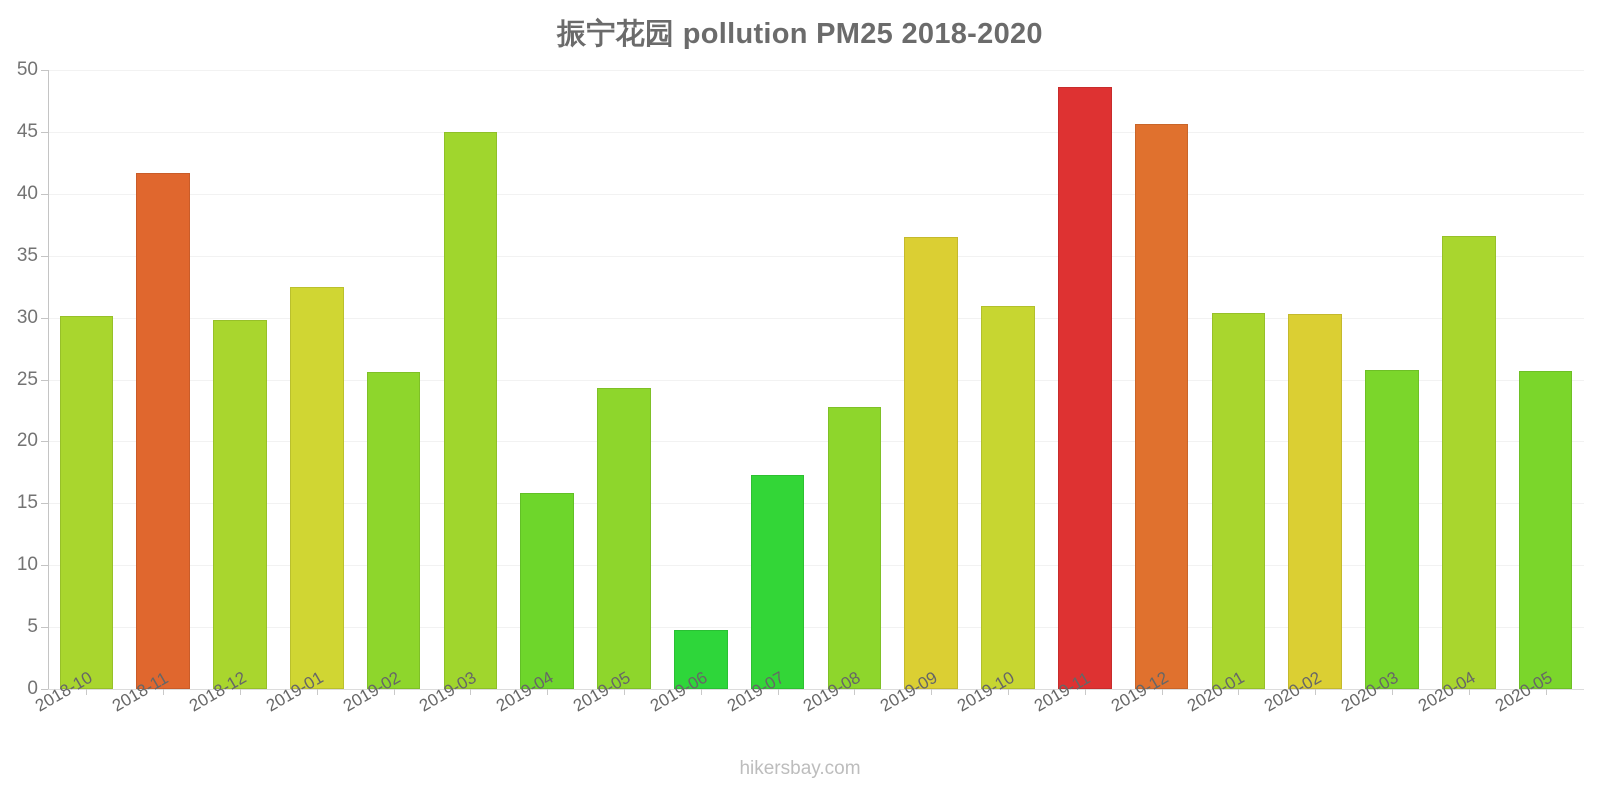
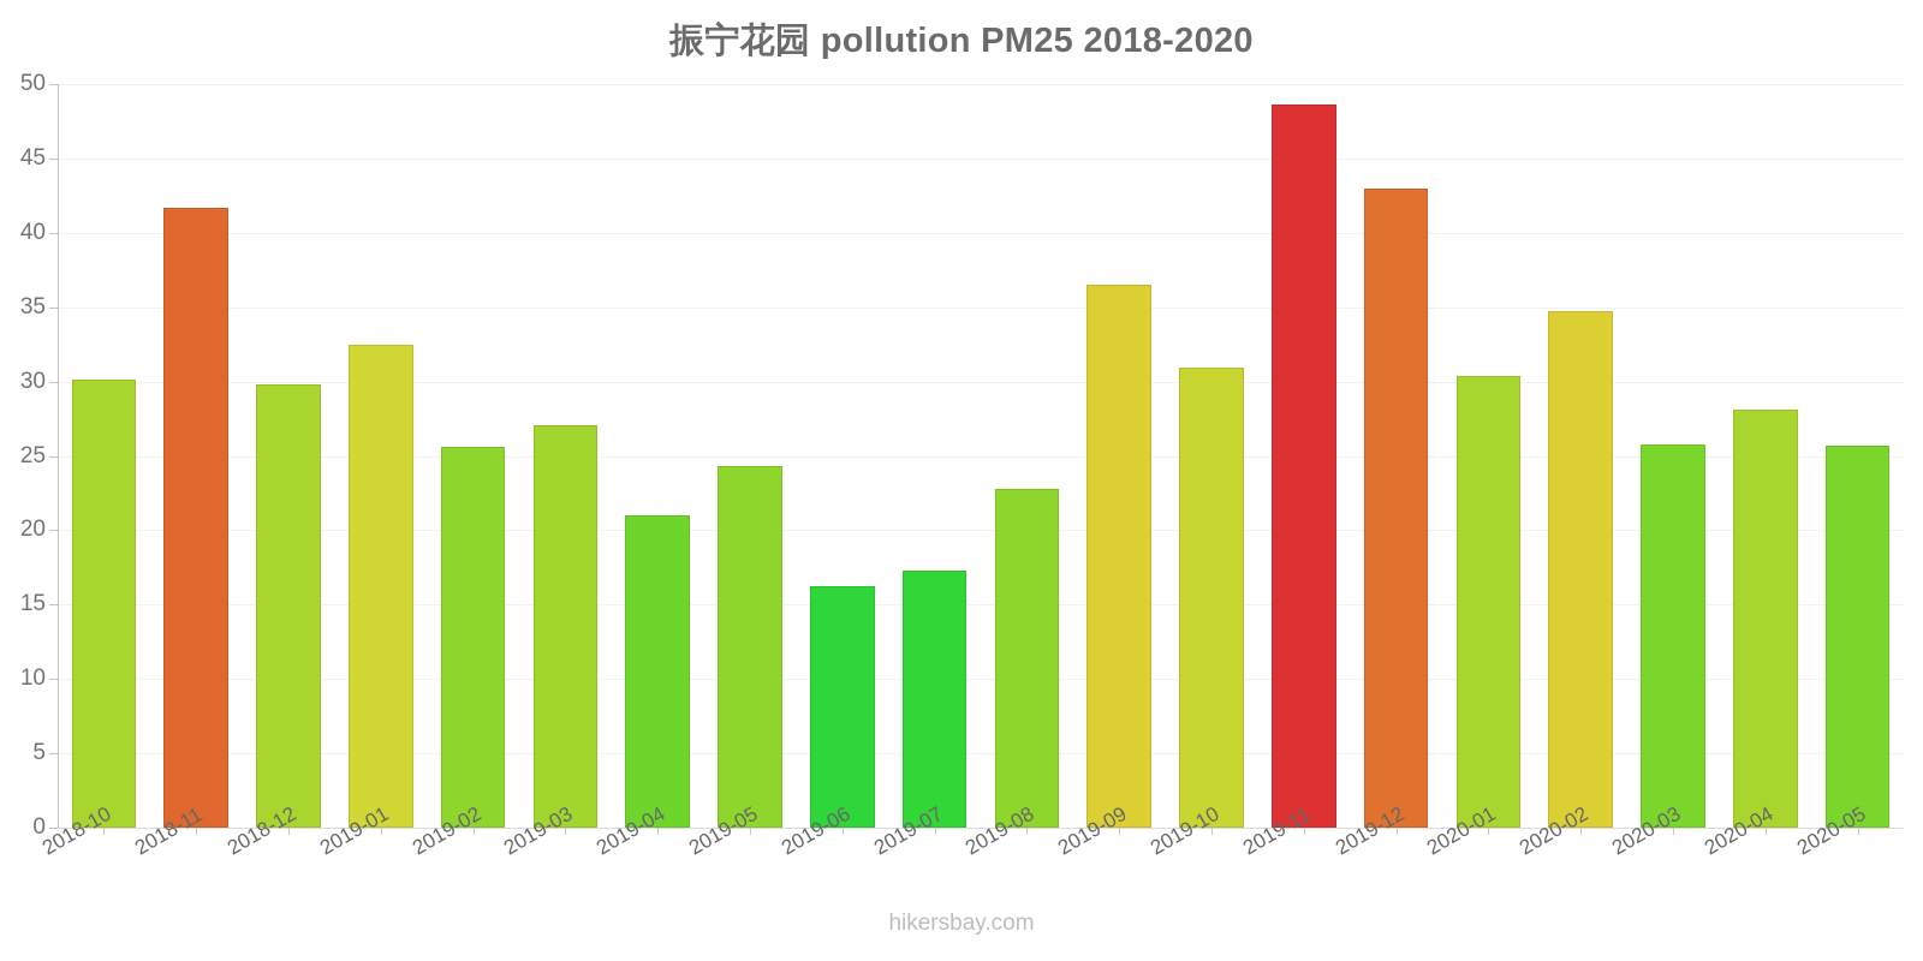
2019-03: 45.0 -> 27.1
2019-04: 15.8 -> 21.0
2019-06: 4.8 -> 16.2
2019-12: 45.6 -> 43.0
2020-02: 30.3 -> 34.7
2020-04: 36.6 -> 28.1
